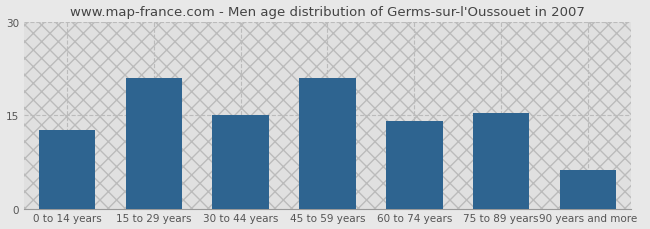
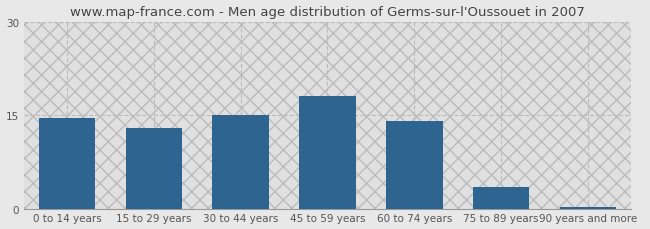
0 to 14 years: 12.6 -> 14.5
15 to 29 years: 21.0 -> 13.0
45 to 59 years: 21.0 -> 18.0
75 to 89 years: 15.4 -> 3.5
90 years and more: 6.2 -> 0.3
